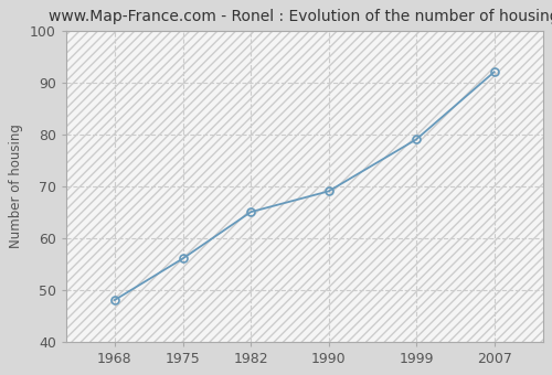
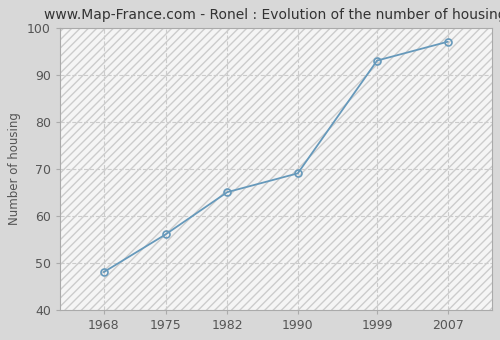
1999: 79 -> 93
2007: 92 -> 97
